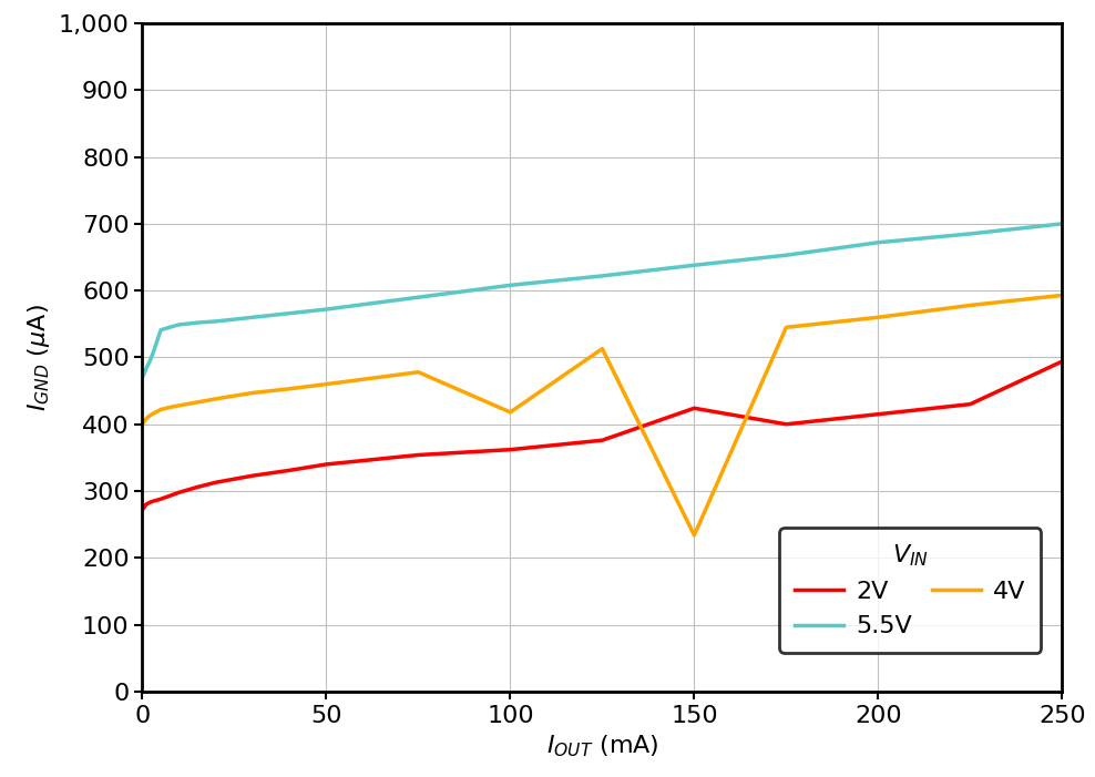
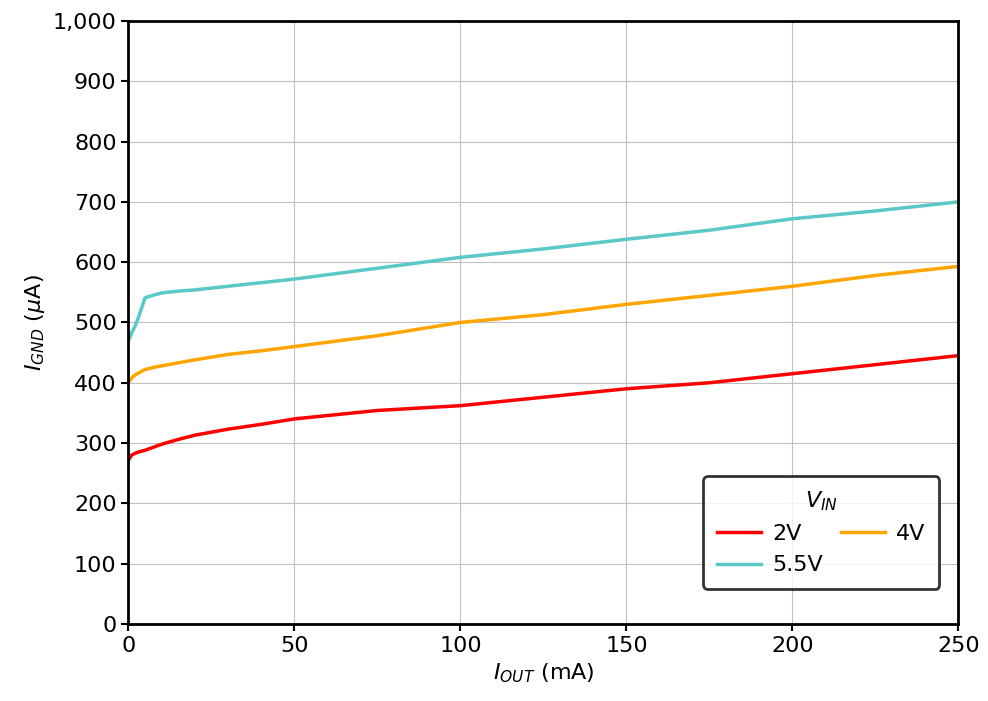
4V/100: 418 -> 500
2V/150: 424 -> 390
4V/150: 234 -> 530
2V/250: 494 -> 445
